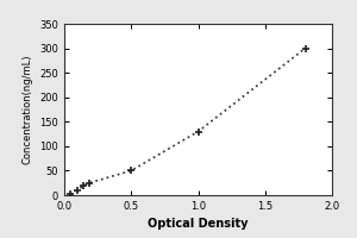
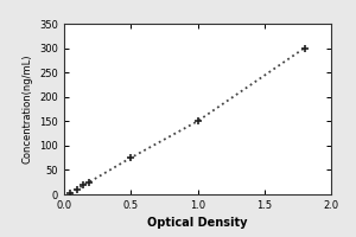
0.5: 50 -> 75
1.0: 130 -> 150
